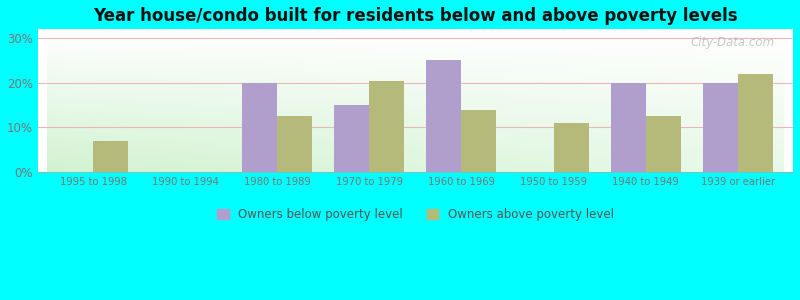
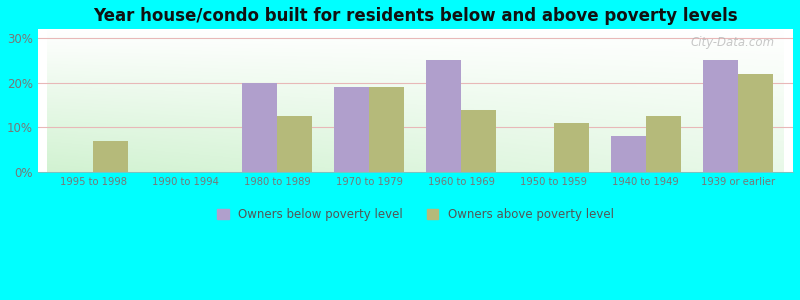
Owners below poverty level/1970 to 1979: 15% -> 19%
Owners above poverty level/1970 to 1979: 20.5% -> 19.0%
Owners below poverty level/1940 to 1949: 20% -> 8%
Owners below poverty level/1939 or earlier: 20% -> 25%
